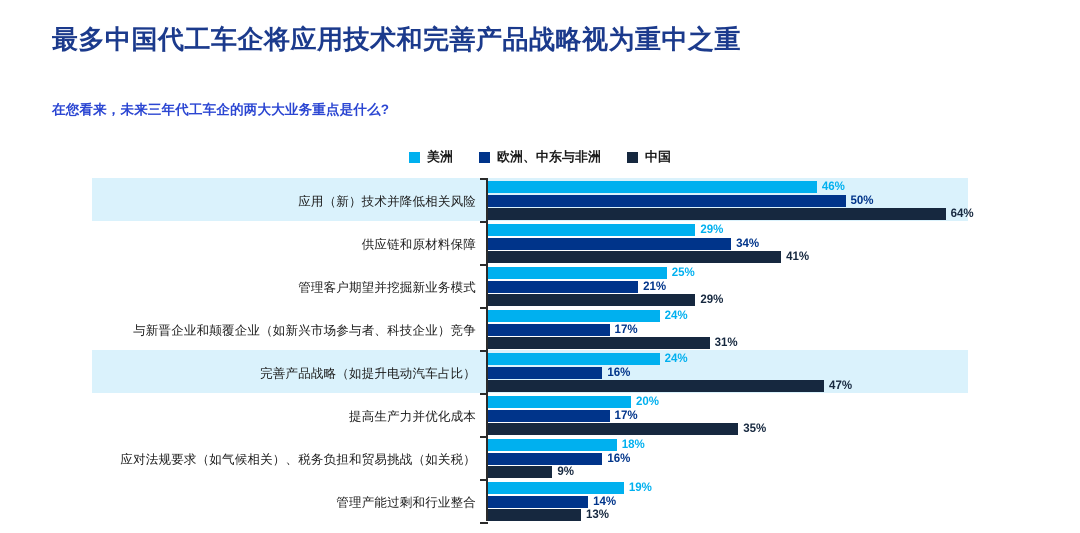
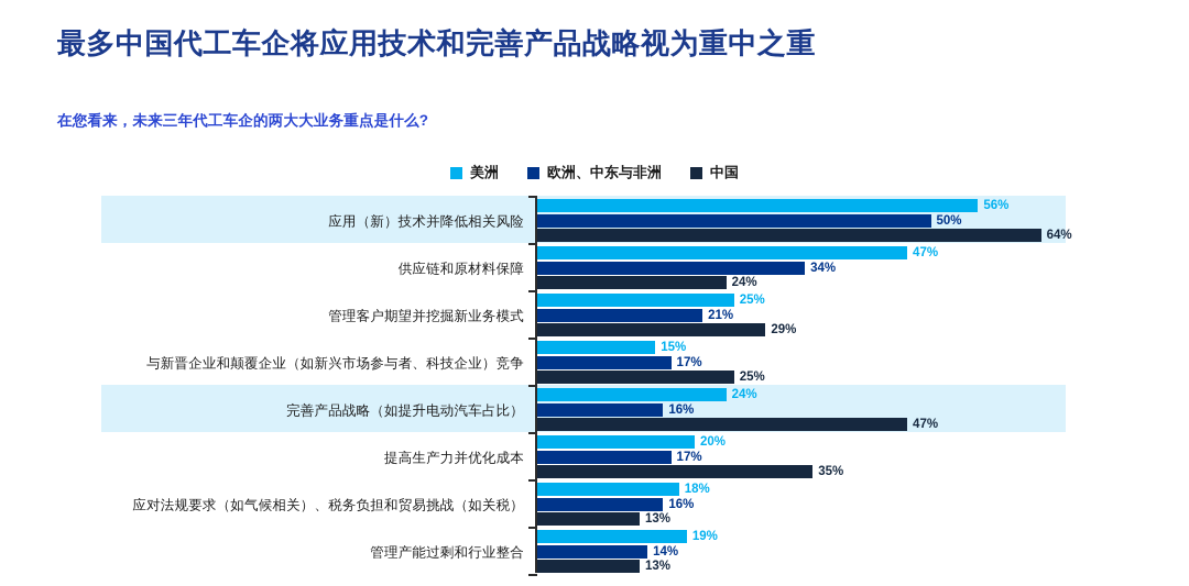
美洲/应用（新）技术并降低相关风险: 46% -> 56%
美洲/供应链和原材料保障: 29% -> 47%
中国/供应链和原材料保障: 41% -> 24%
美洲/与新晋企业和颠覆企业（如新兴市场参与者、科技企业）竞争: 24% -> 15%
中国/与新晋企业和颠覆企业（如新兴市场参与者、科技企业）竞争: 31% -> 25%
中国/应对法规要求（如气候相关）、税务负担和贸易挑战（如关税）: 9% -> 13%
